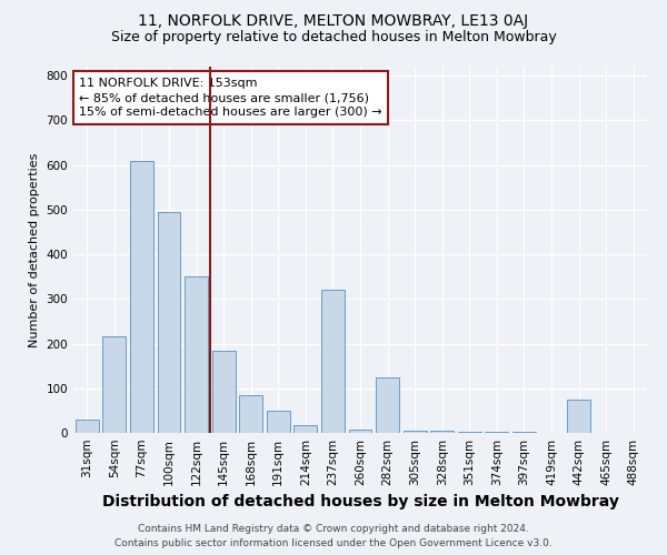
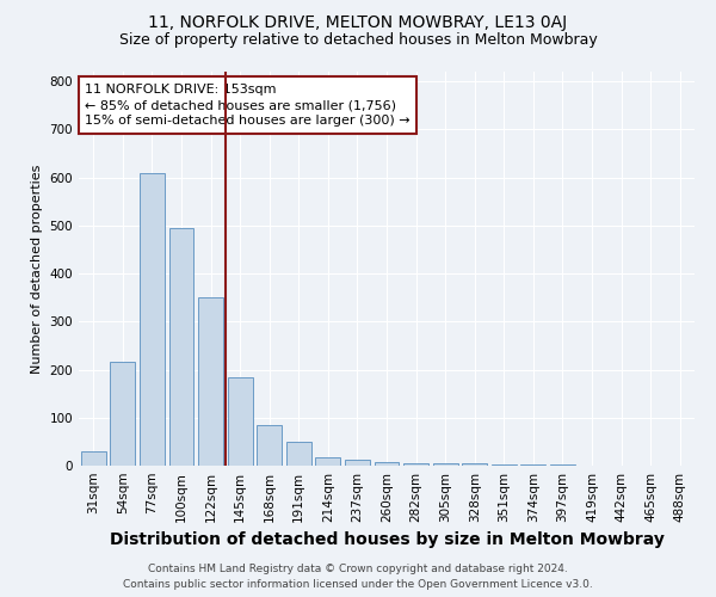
237sqm: 320 -> 13
282sqm: 125 -> 6
442sqm: 75 -> 1
